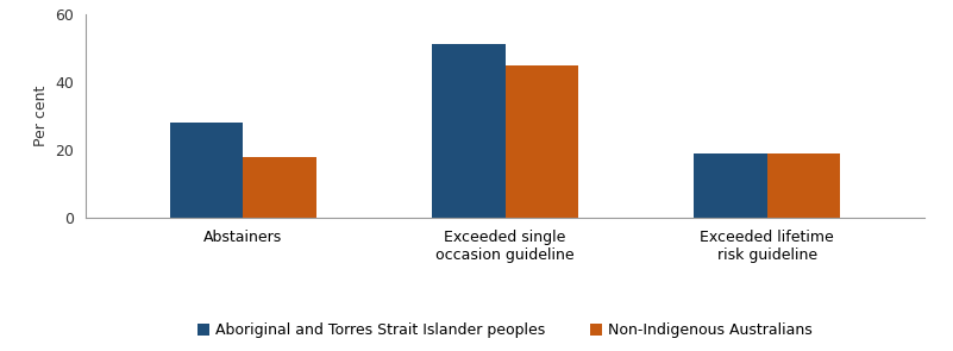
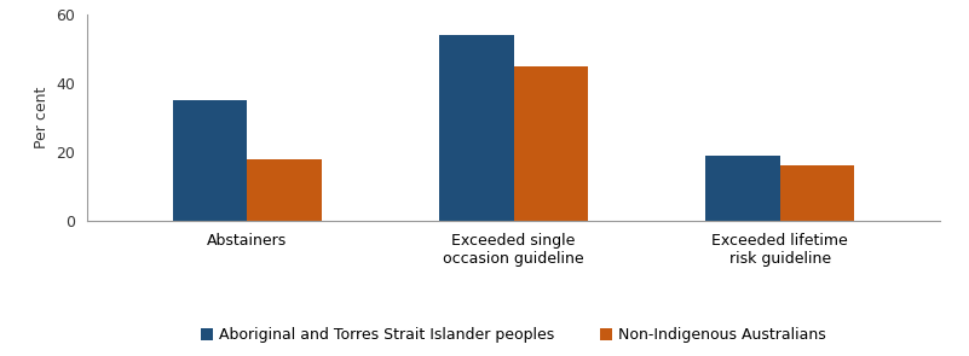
Aboriginal and Torres Strait Islander peoples/Abstainers: 28 -> 35
Aboriginal and Torres Strait Islander peoples/Exceeded single occasion guideline: 51 -> 54
Non-Indigenous Australians/Exceeded lifetime risk guideline: 19 -> 16
